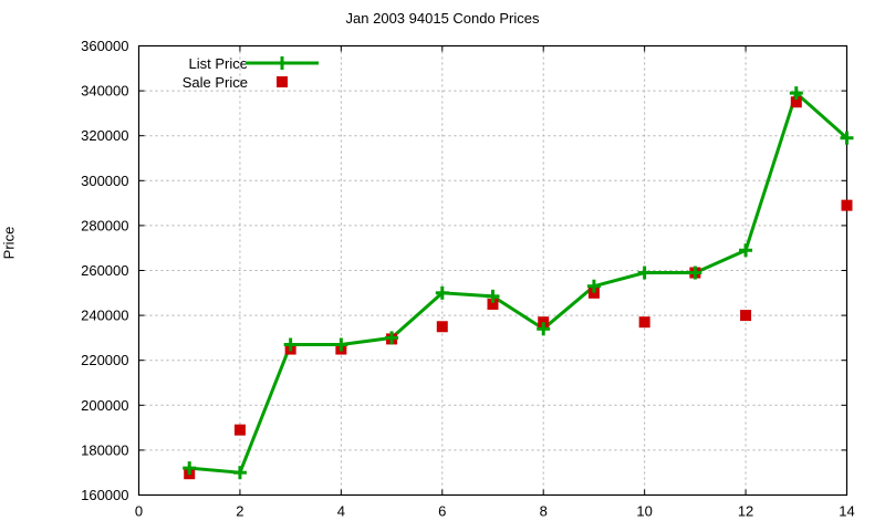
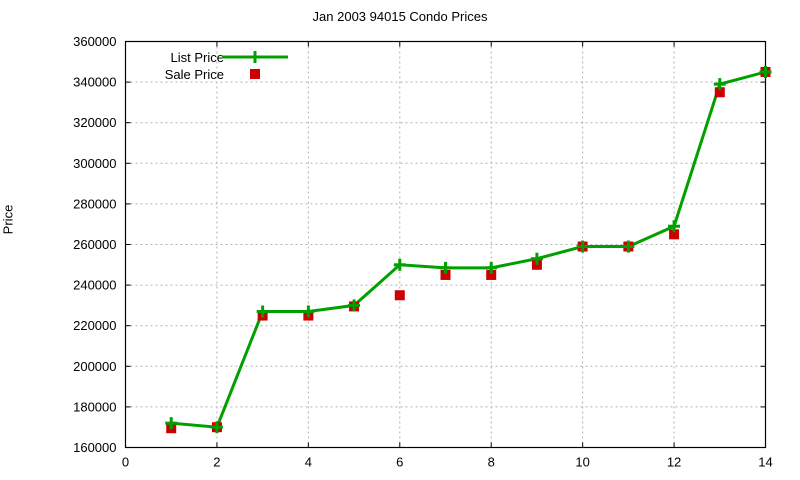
Sale Price/2: 189000 -> 170000
List Price/8: 234000 -> 248000
Sale Price/8: 237000 -> 245000
Sale Price/10: 237000 -> 259000
Sale Price/12: 240000 -> 265000
List Price/14: 319000 -> 345000
Sale Price/14: 289000 -> 345000
